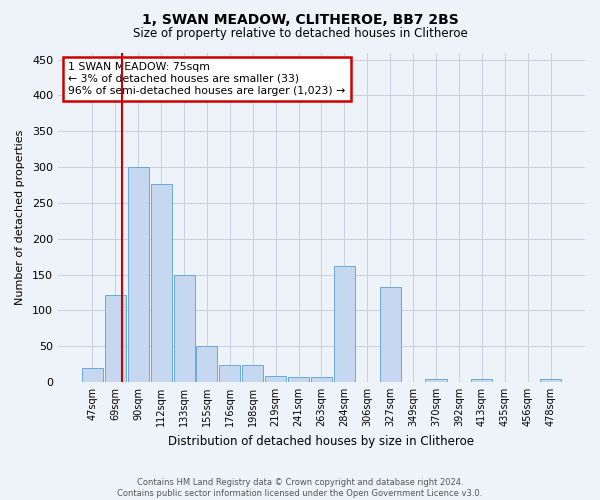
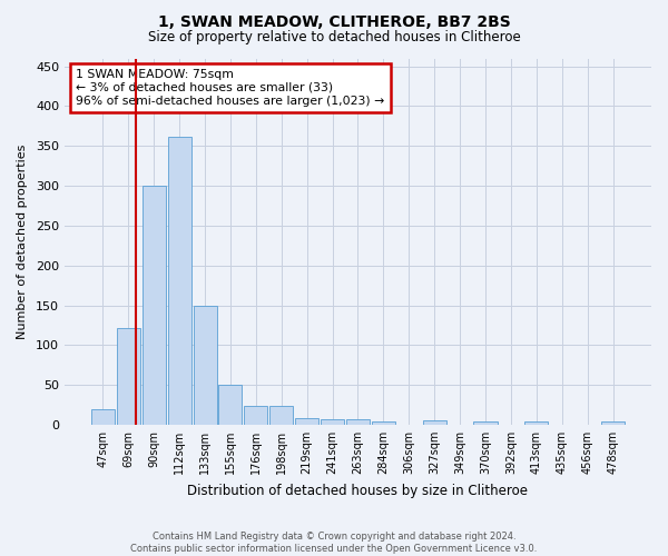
112sqm: 276 -> 362
284sqm: 162 -> 4
327sqm: 132 -> 6
